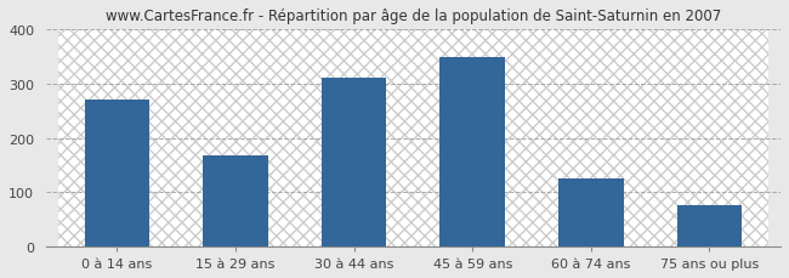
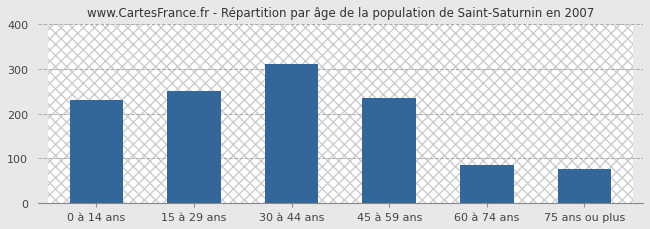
0 à 14 ans: 270 -> 230
15 à 29 ans: 168 -> 250
45 à 59 ans: 350 -> 235
60 à 74 ans: 126 -> 85
